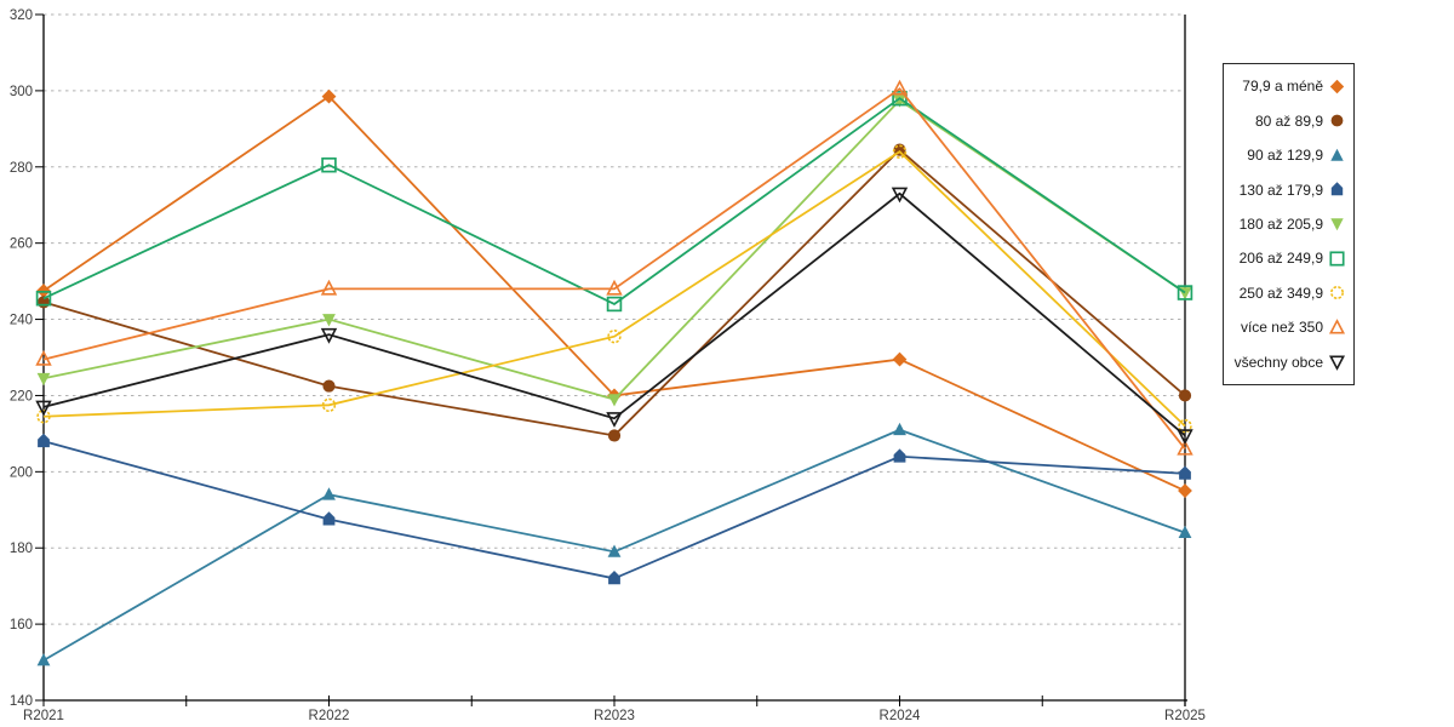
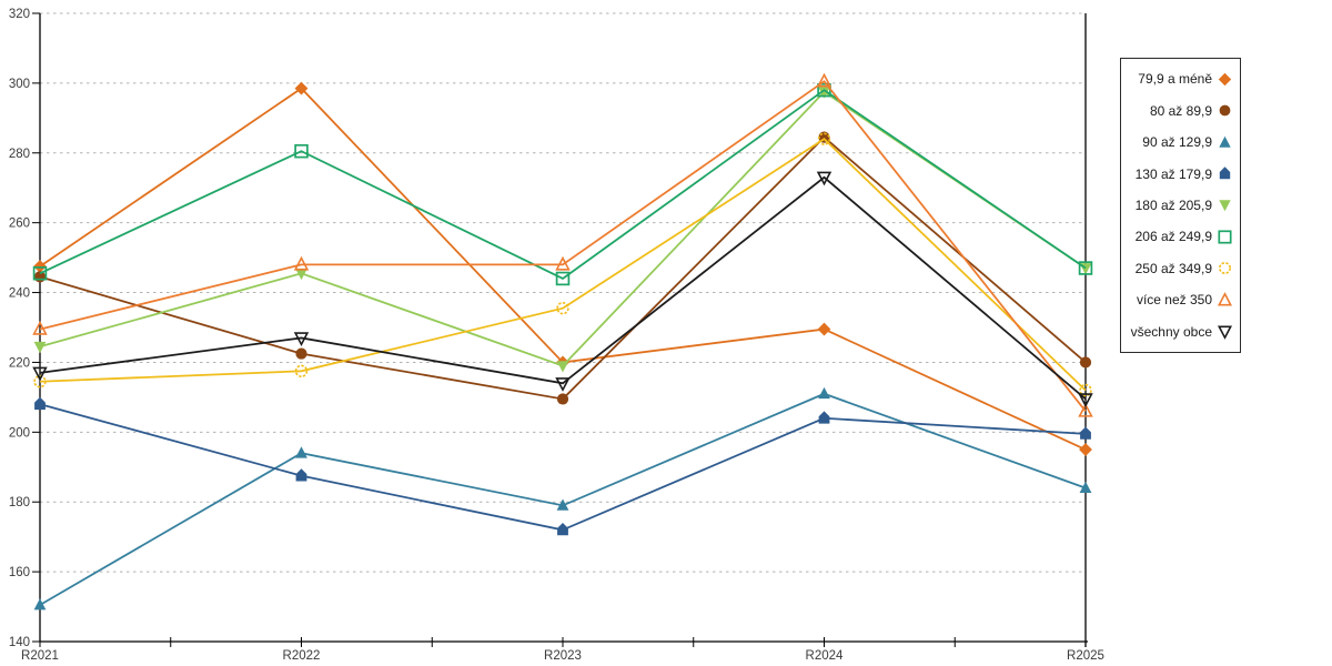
180 až 205,9/R2022: 240 -> 246
všechny obce/R2022: 236 -> 227
